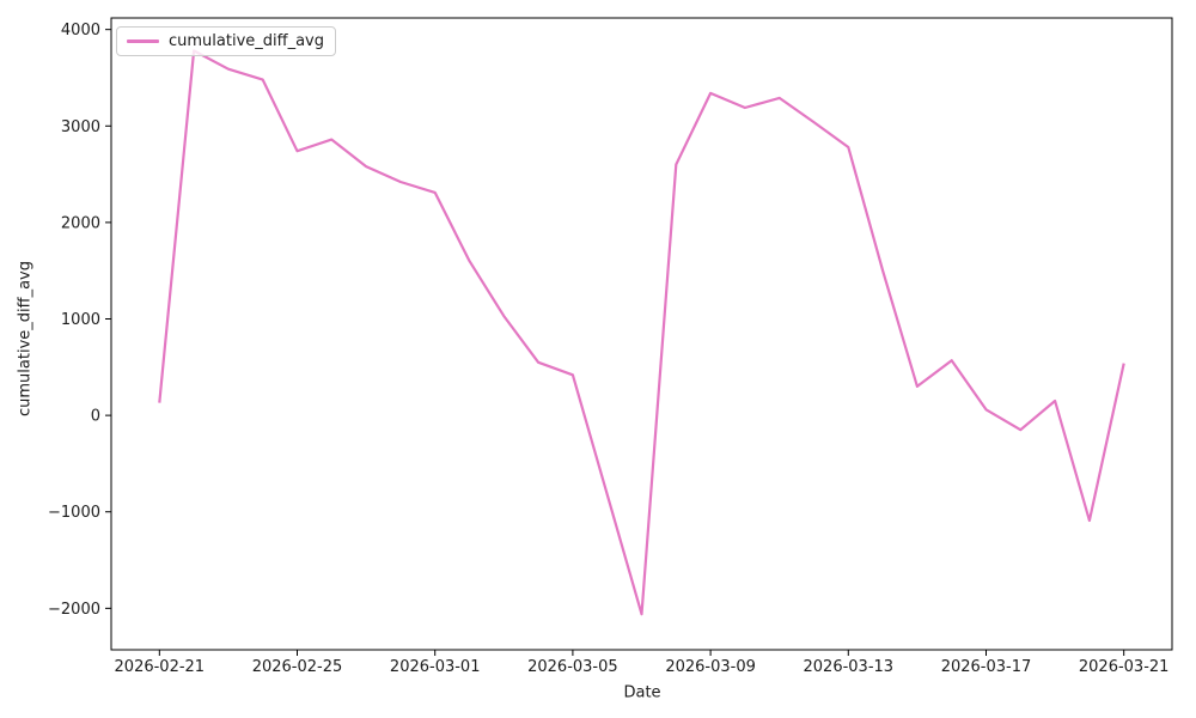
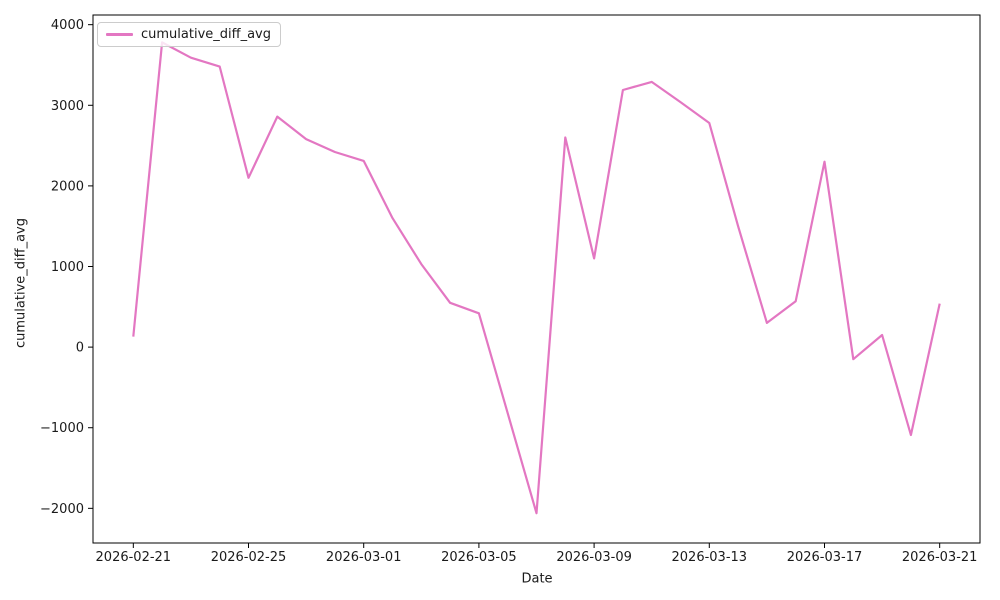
2026-02-25: 2700 -> 2100
2026-03-09: 3300 -> 1100
2026-03-17: 100 -> 2300
